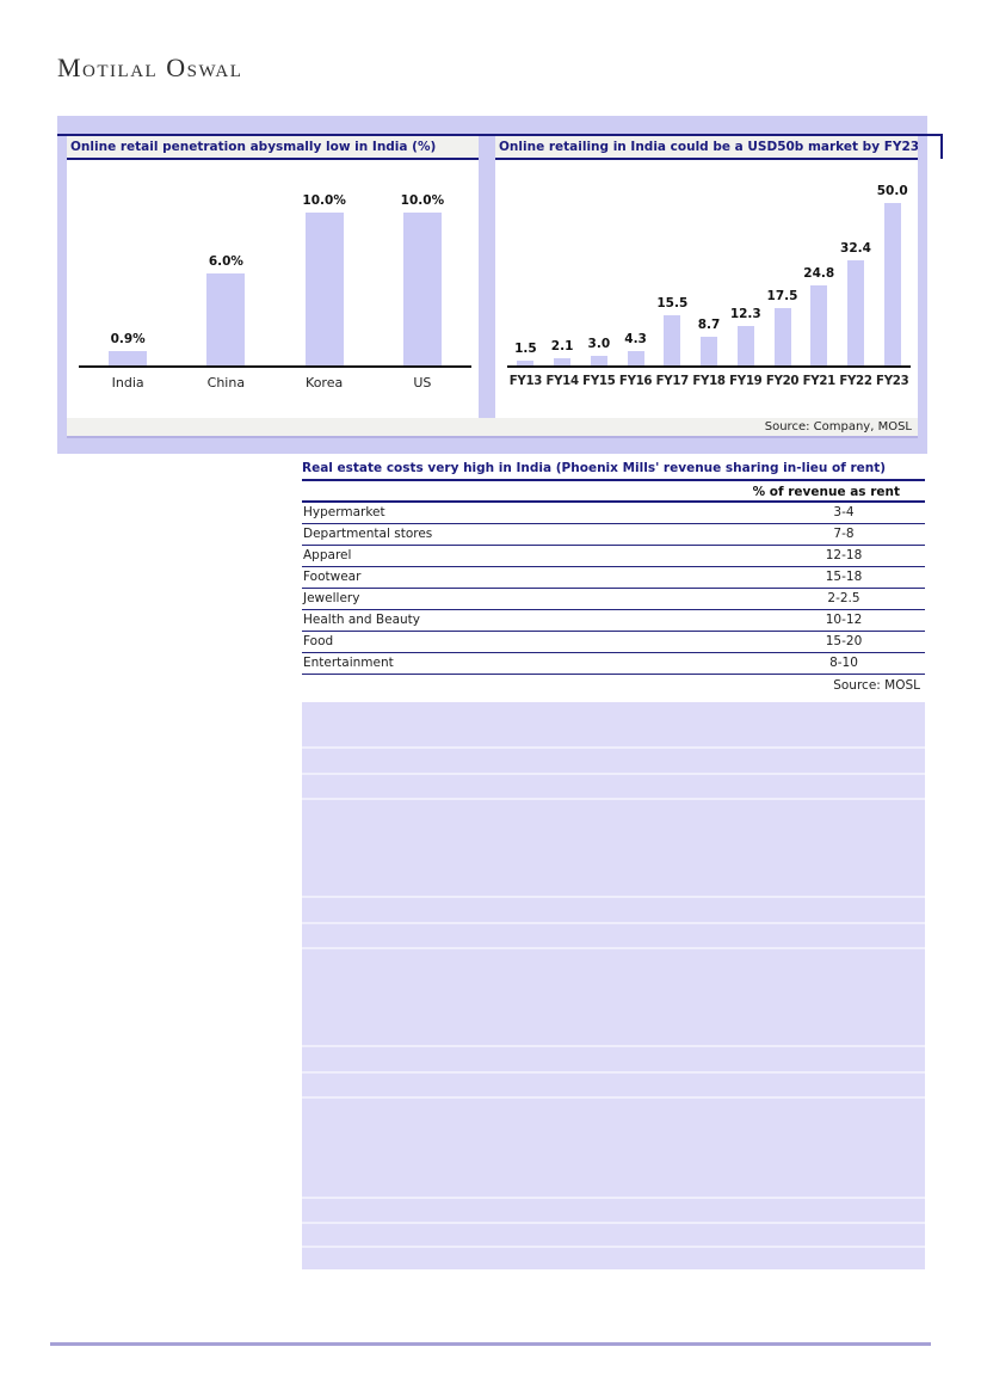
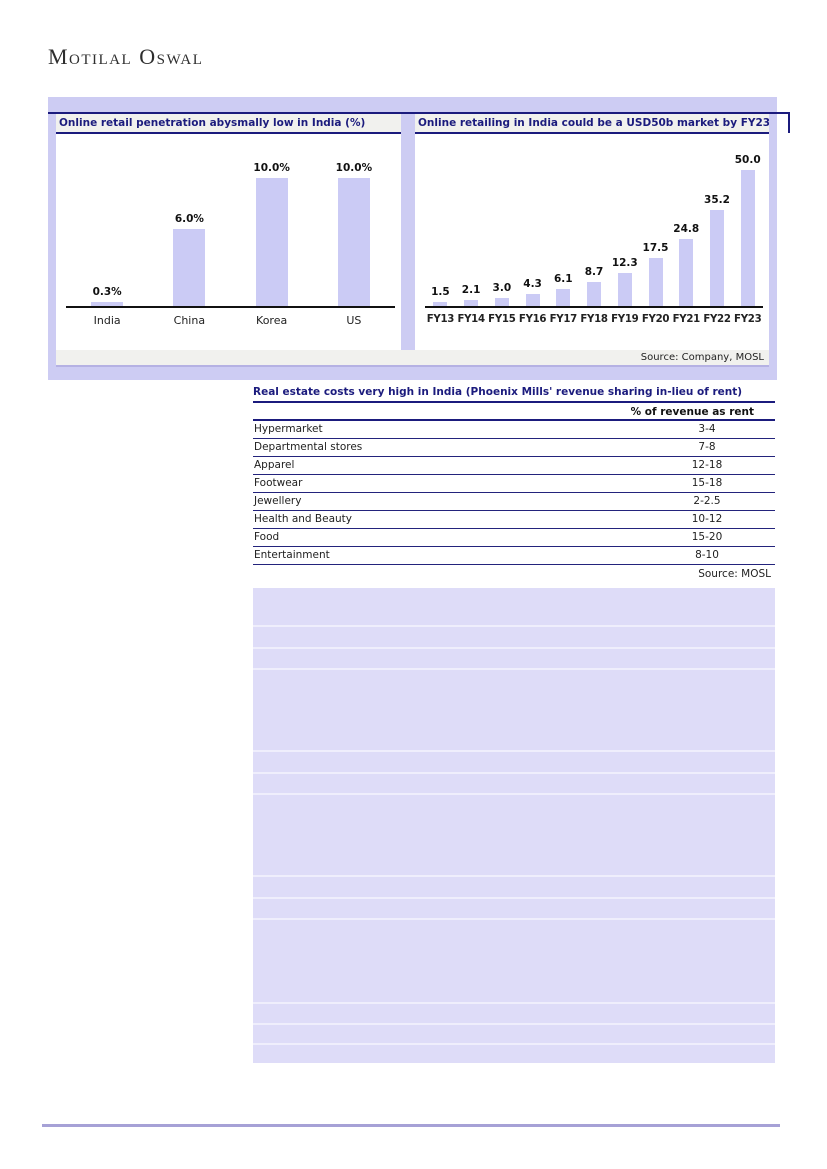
Online retail penetration abysmally low in India (%)/India: 0.9% -> 0.3%
Online retailing in India could be a USD50b market by FY23/FY17: 15.5 -> 6.1
Online retailing in India could be a USD50b market by FY23/FY22: 32.4 -> 35.2
